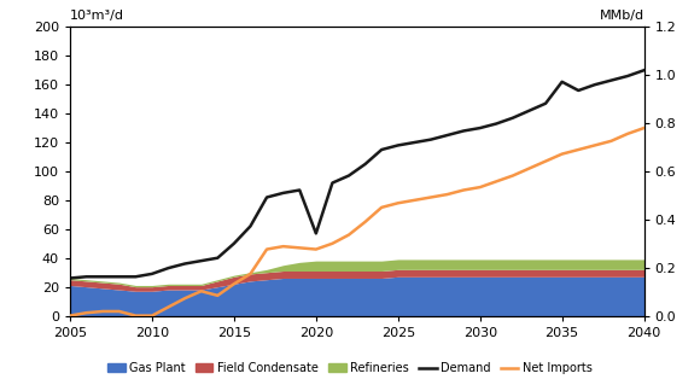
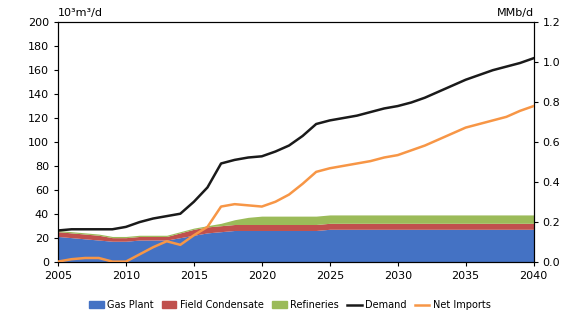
Demand/2020: 57 -> 88
Demand/2035: 162 -> 152
